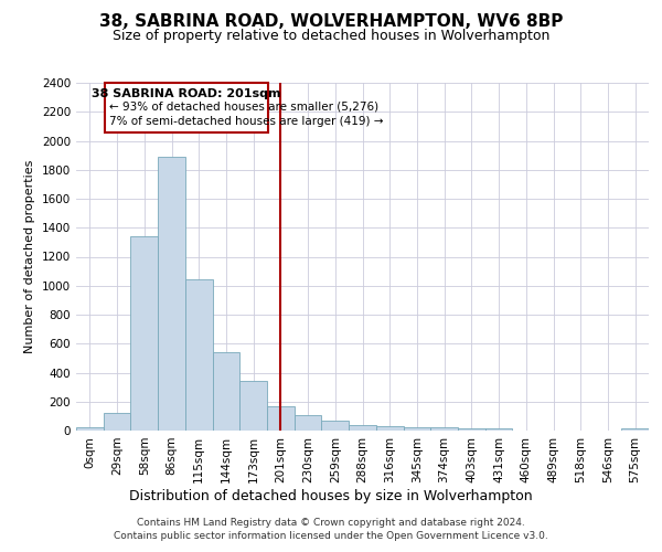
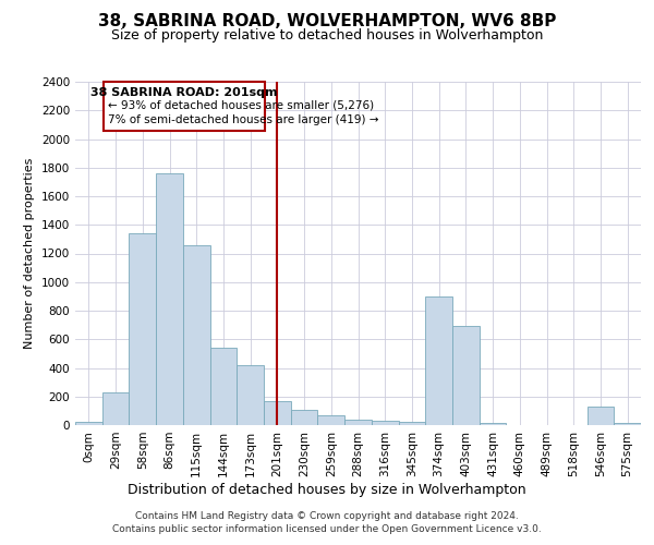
29sqm: 120 -> 230
86sqm: 1890 -> 1760
115sqm: 1040 -> 1260
173sqm: 340 -> 420
374sqm: 20 -> 900
403sqm: 20 -> 690
546sqm: 0 -> 130
